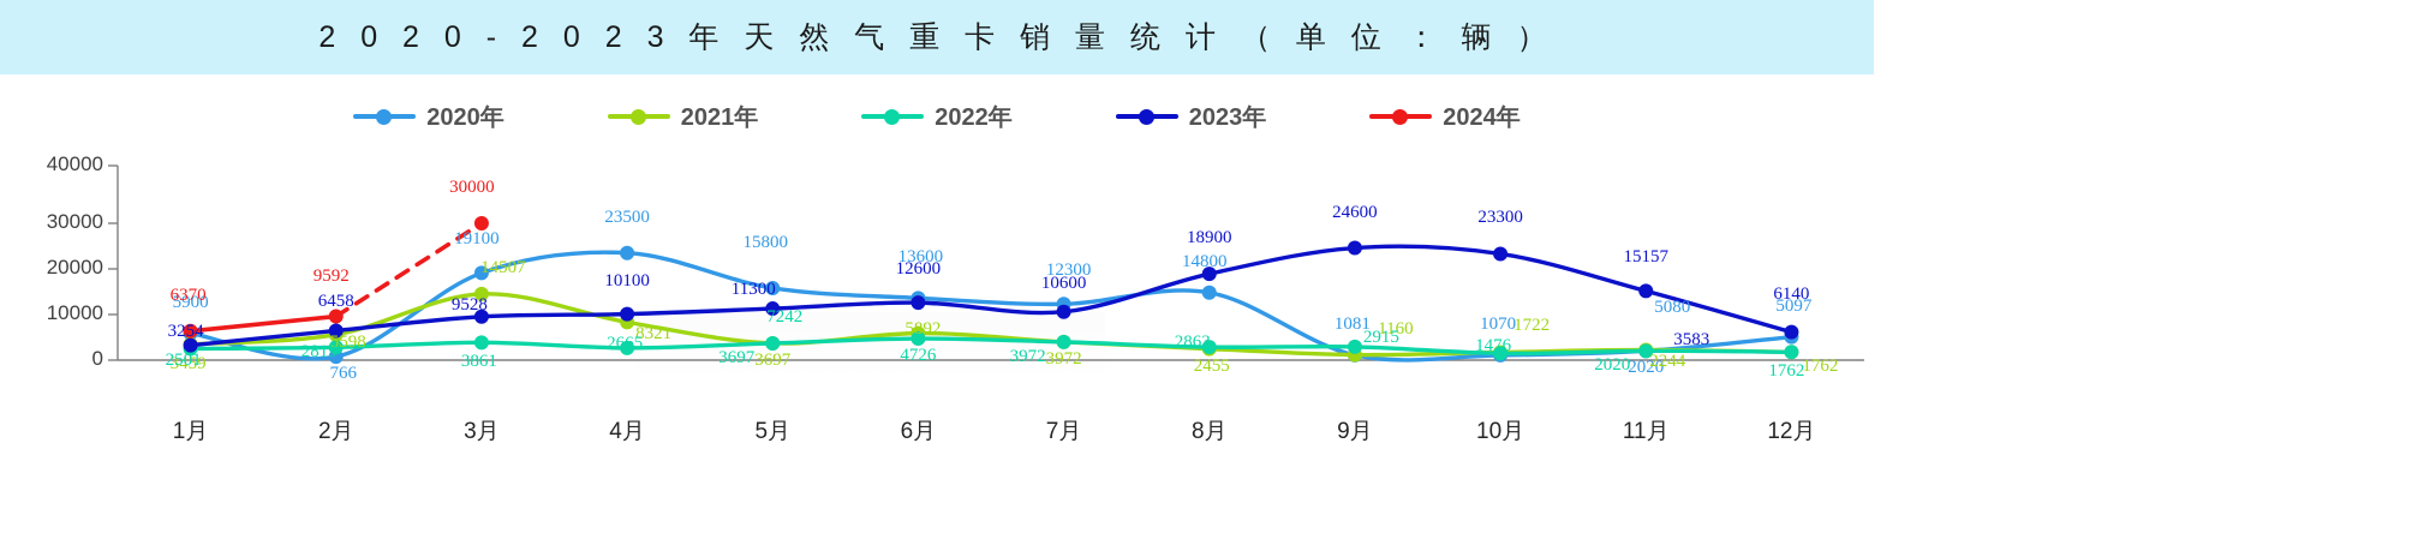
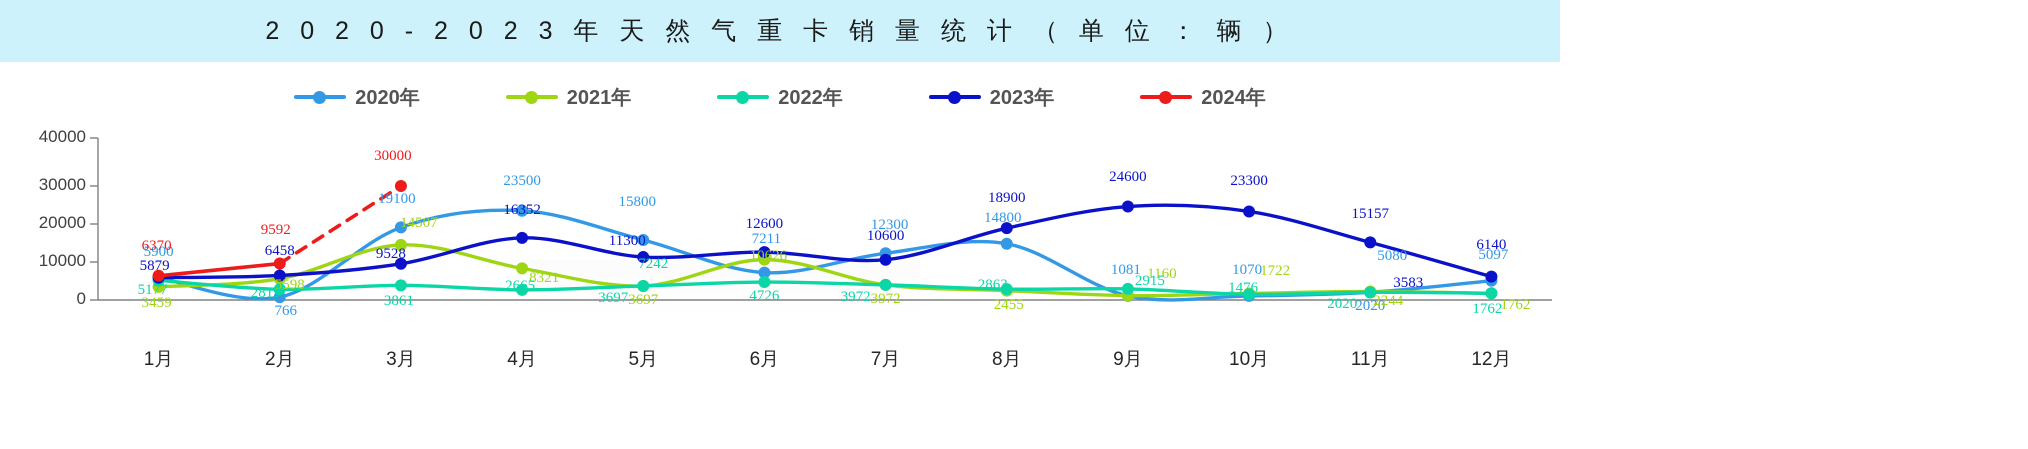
2022年/1月: 2501 -> 5177
2023年/1月: 3254 -> 5879
2023年/4月: 10100 -> 16352
2020年/6月: 13600 -> 7211
2021年/6月: 5892 -> 10626
